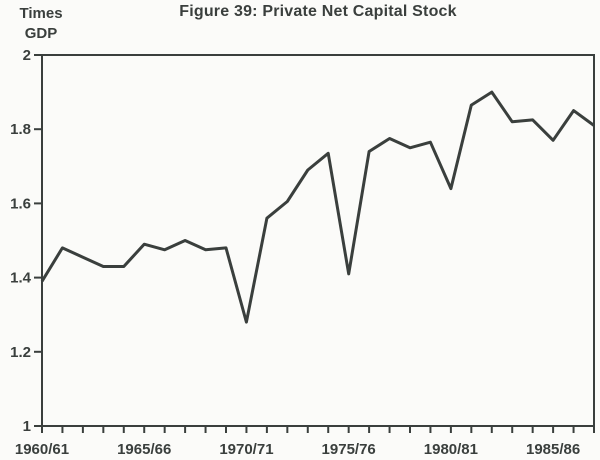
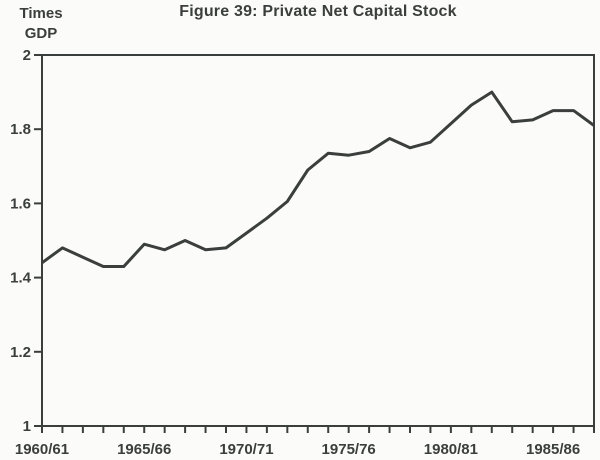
1960/61: 1.39 -> 1.44
1970/71: 1.28 -> 1.52
1975/76: 1.41 -> 1.73
1980/81: 1.64 -> 1.81
1985/86: 1.77 -> 1.85
